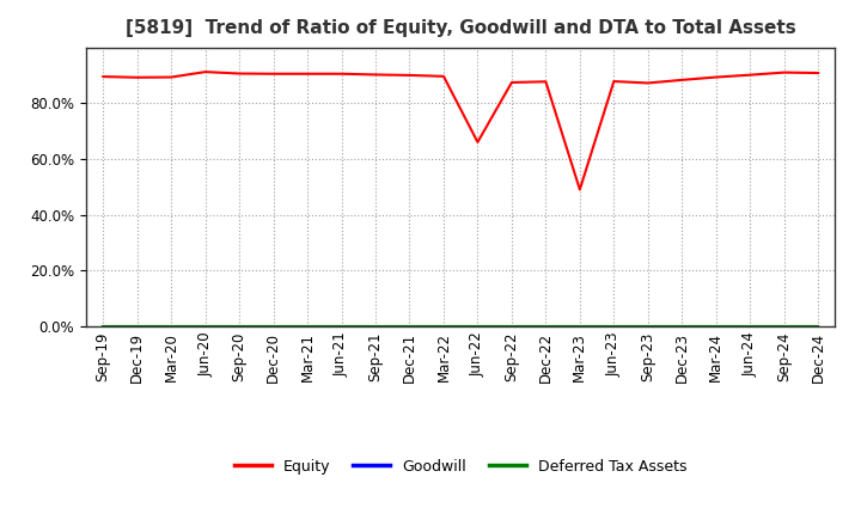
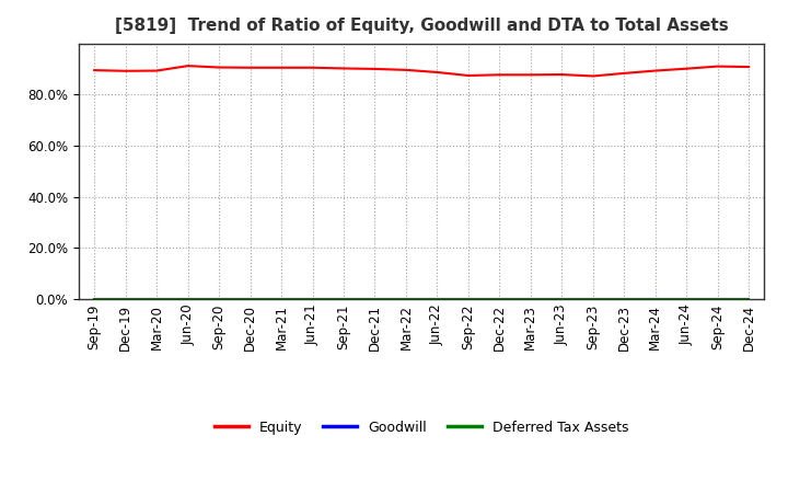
Equity/Jun-22: 66.0% -> 88.7%
Equity/Mar-23: 49.0% -> 87.7%
